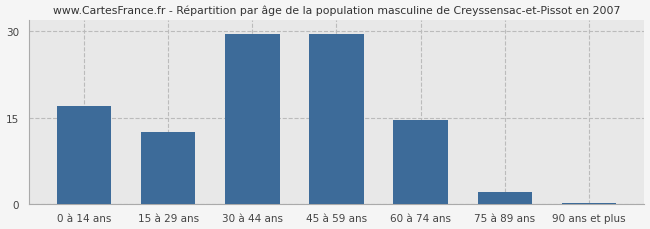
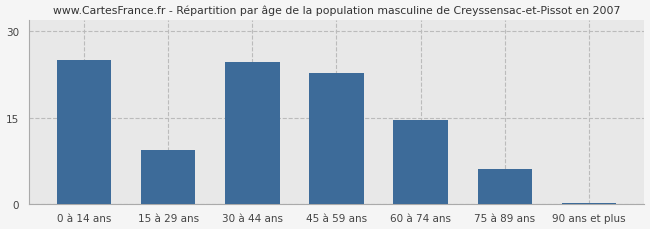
0 à 14 ans: 17.0 -> 25.0
15 à 29 ans: 12.5 -> 9.4
30 à 44 ans: 29.5 -> 24.6
45 à 59 ans: 29.5 -> 22.8
75 à 89 ans: 2.0 -> 6.0
